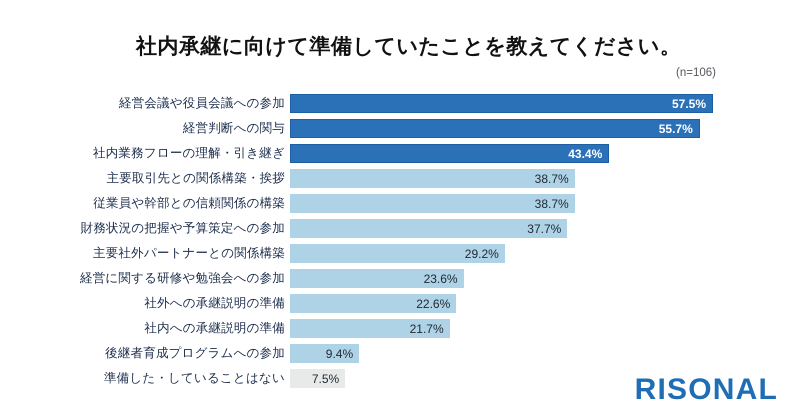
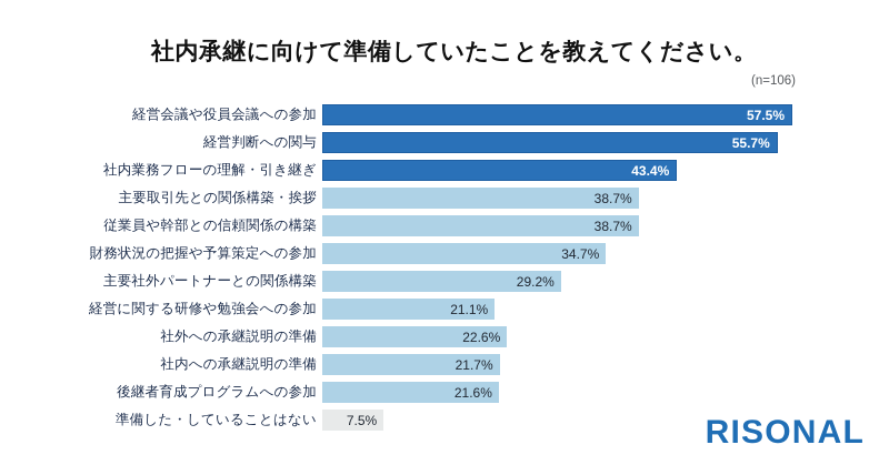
財務状況の把握や予算策定への参加: 37.7% -> 34.7%
経営に関する研修や勉強会への参加: 23.6% -> 21.1%
後継者育成プログラムへの参加: 9.4% -> 21.6%
